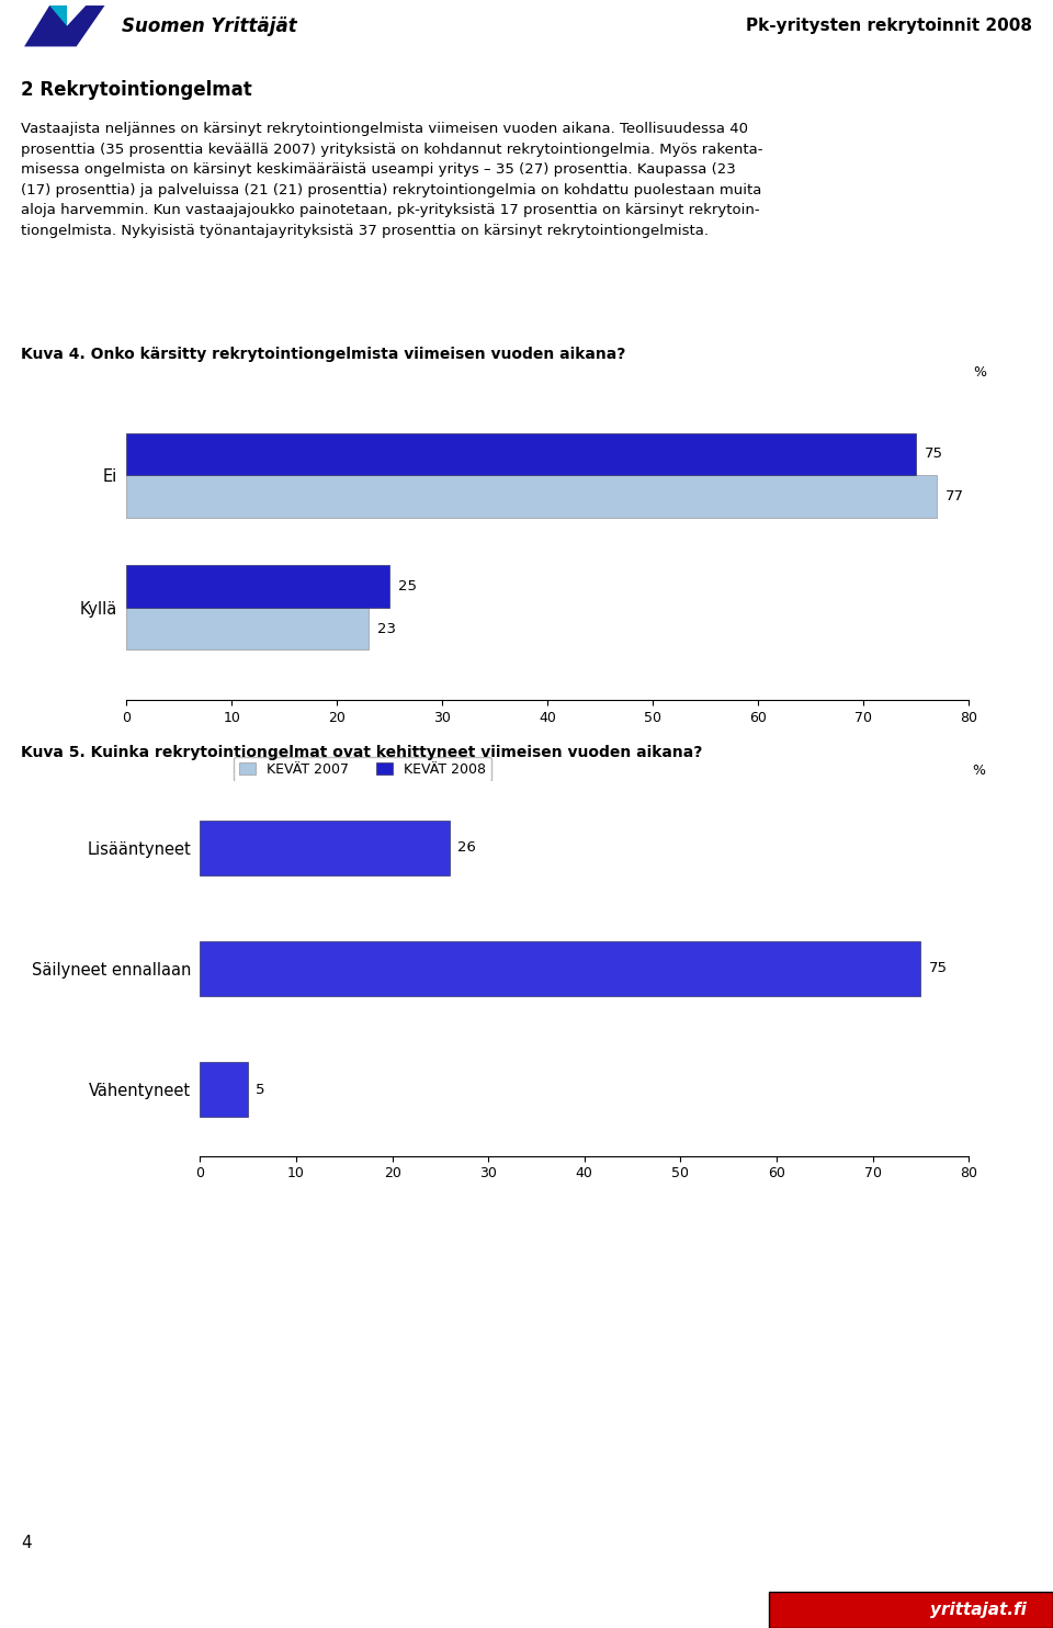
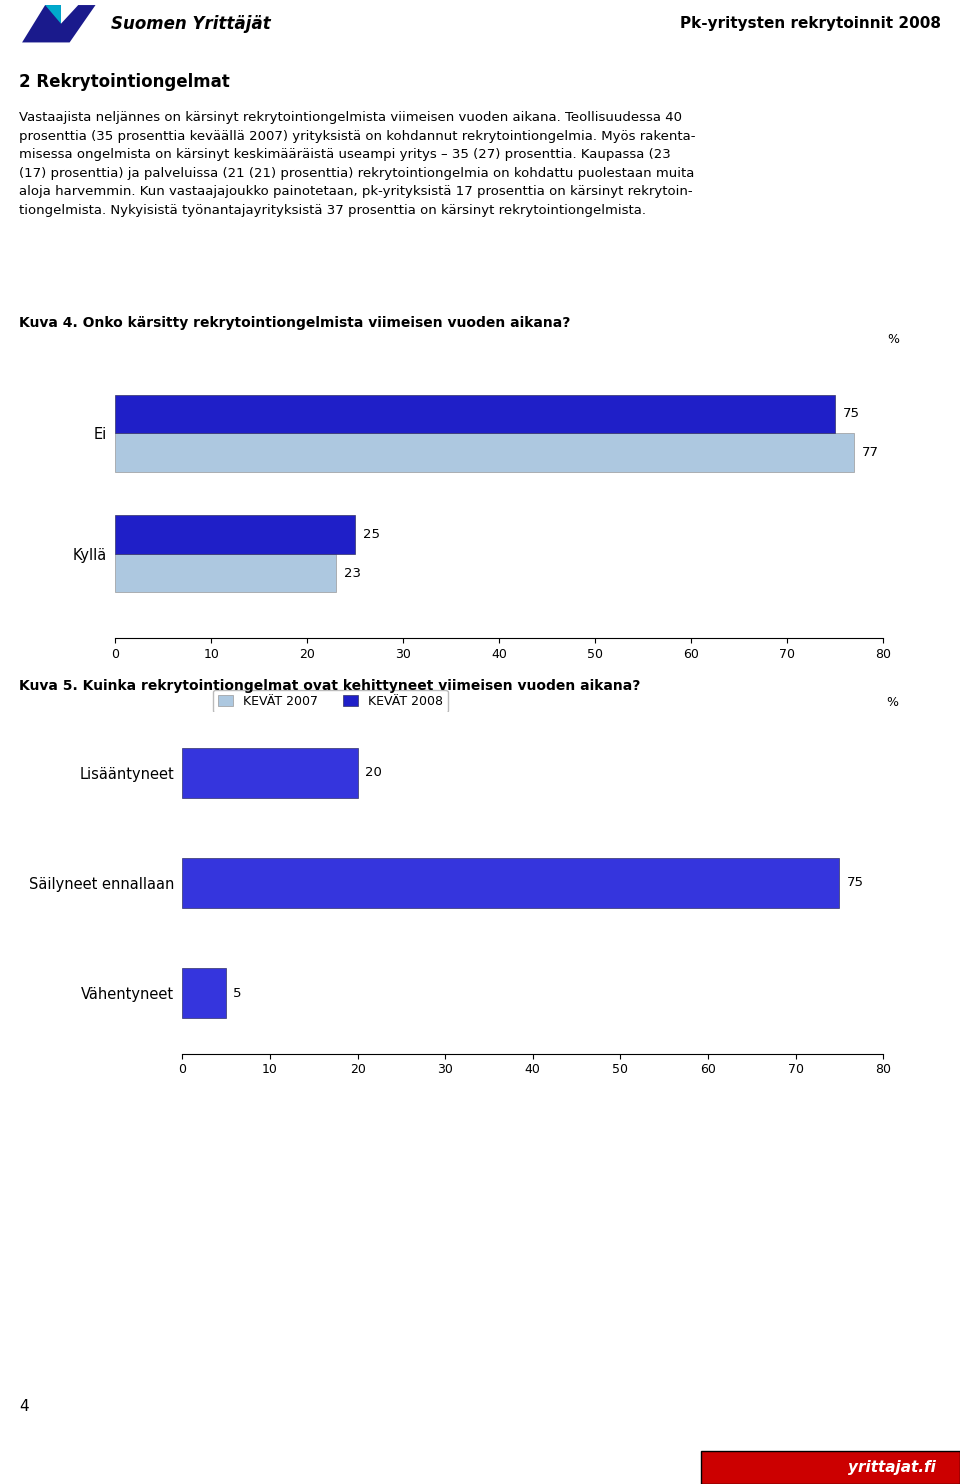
Lisääntyneet: 26 -> 20
